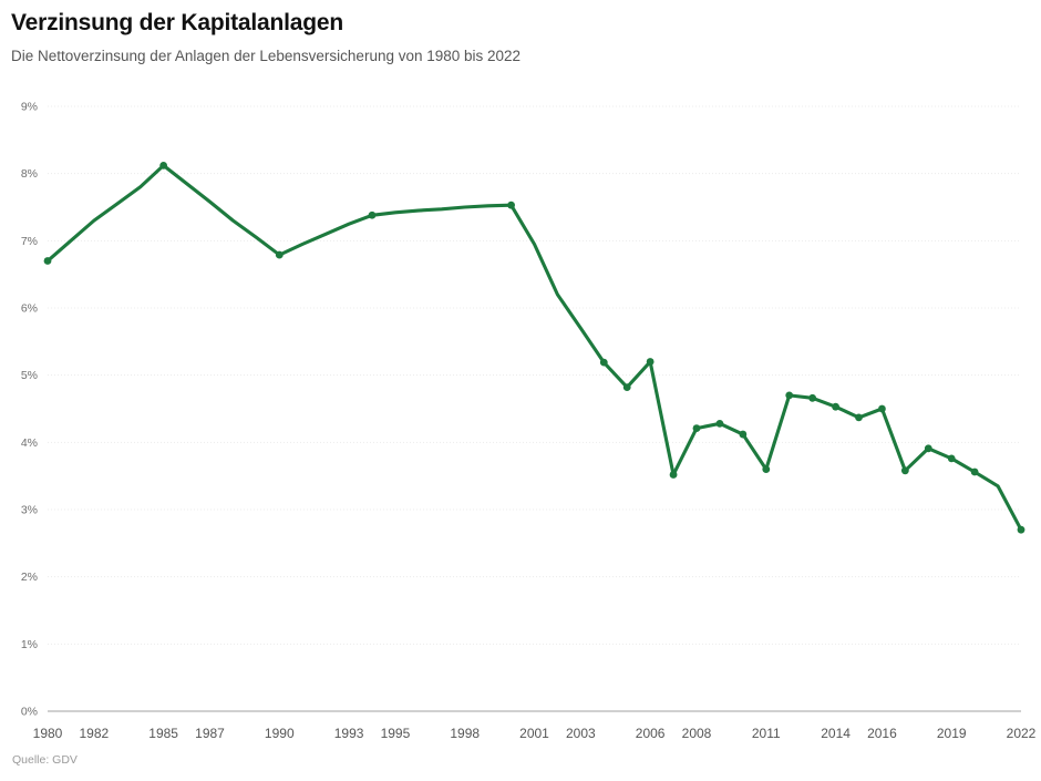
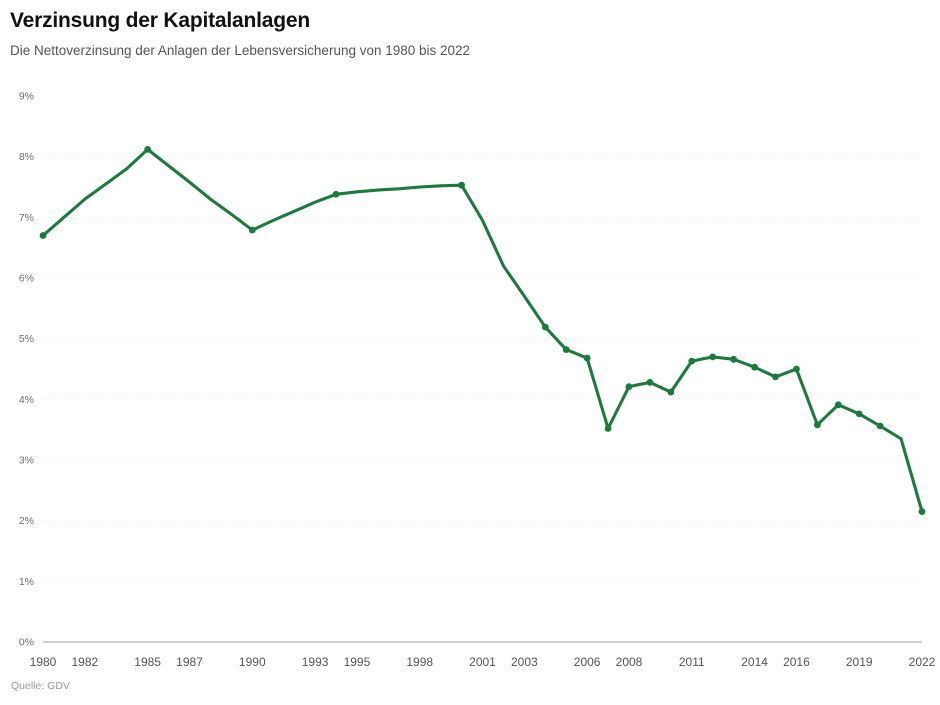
2006: 5.2% -> 4.7%
2011: 3.6% -> 4.6%
2022: 2.7% -> 2.1%
